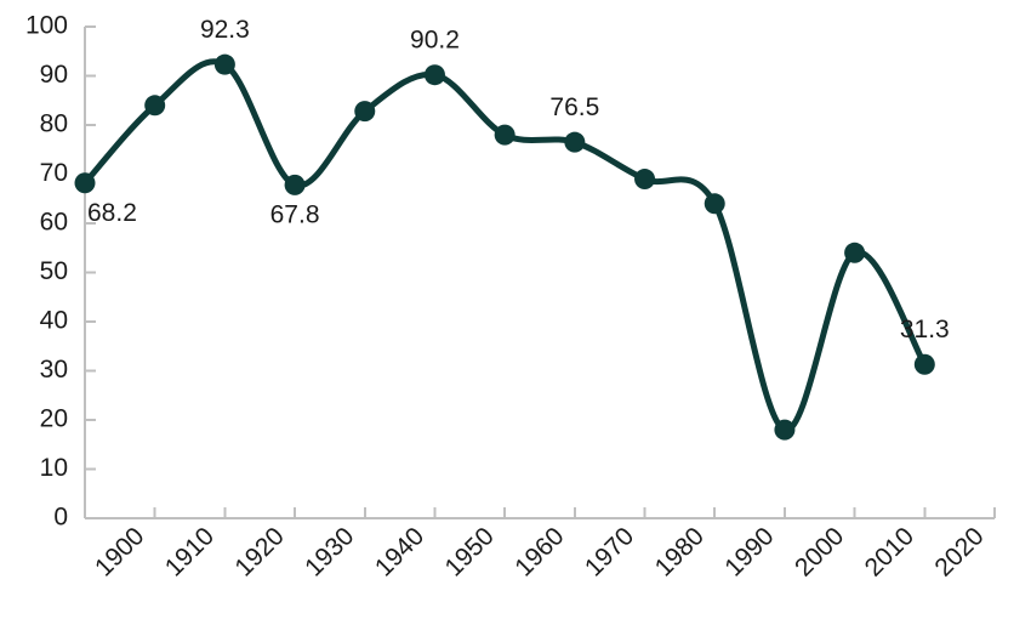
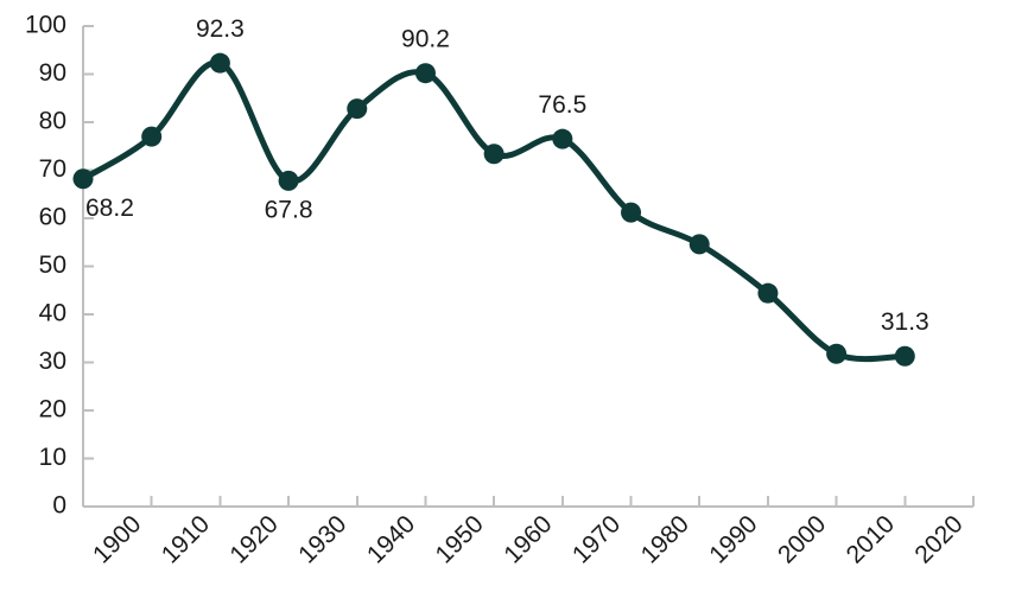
1910: 84 -> 77
1960: 78 -> 73
1980: 69 -> 61
1990: 64 -> 55
2000: 18 -> 44
2010: 54 -> 32
